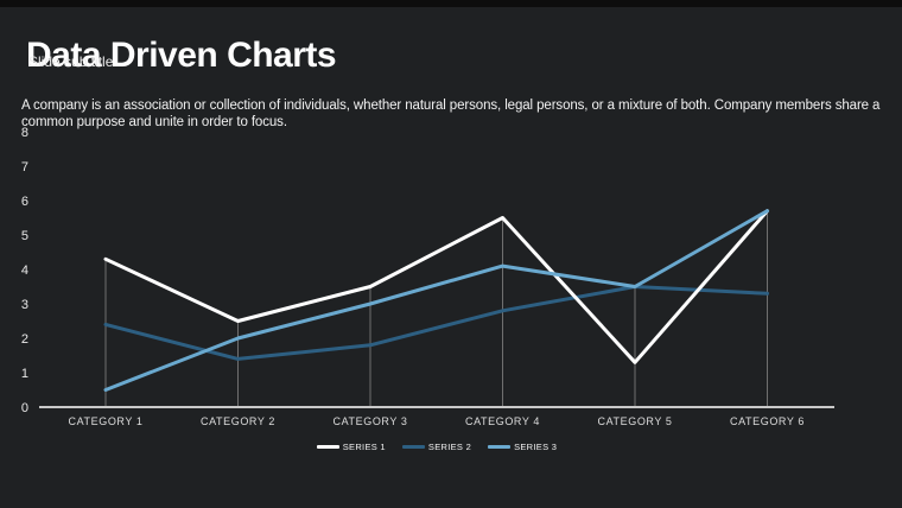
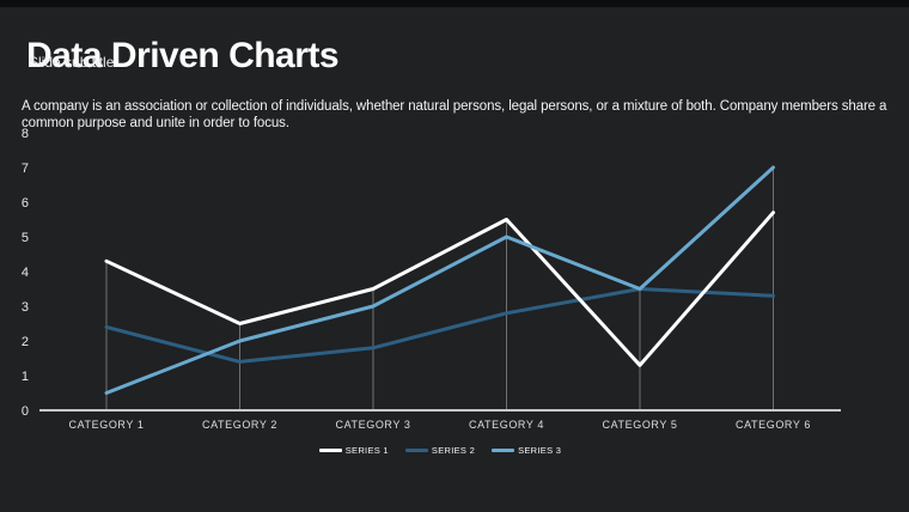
SERIES 3/CATEGORY 4: 4.1 -> 5.0
SERIES 3/CATEGORY 6: 5.7 -> 7.0
